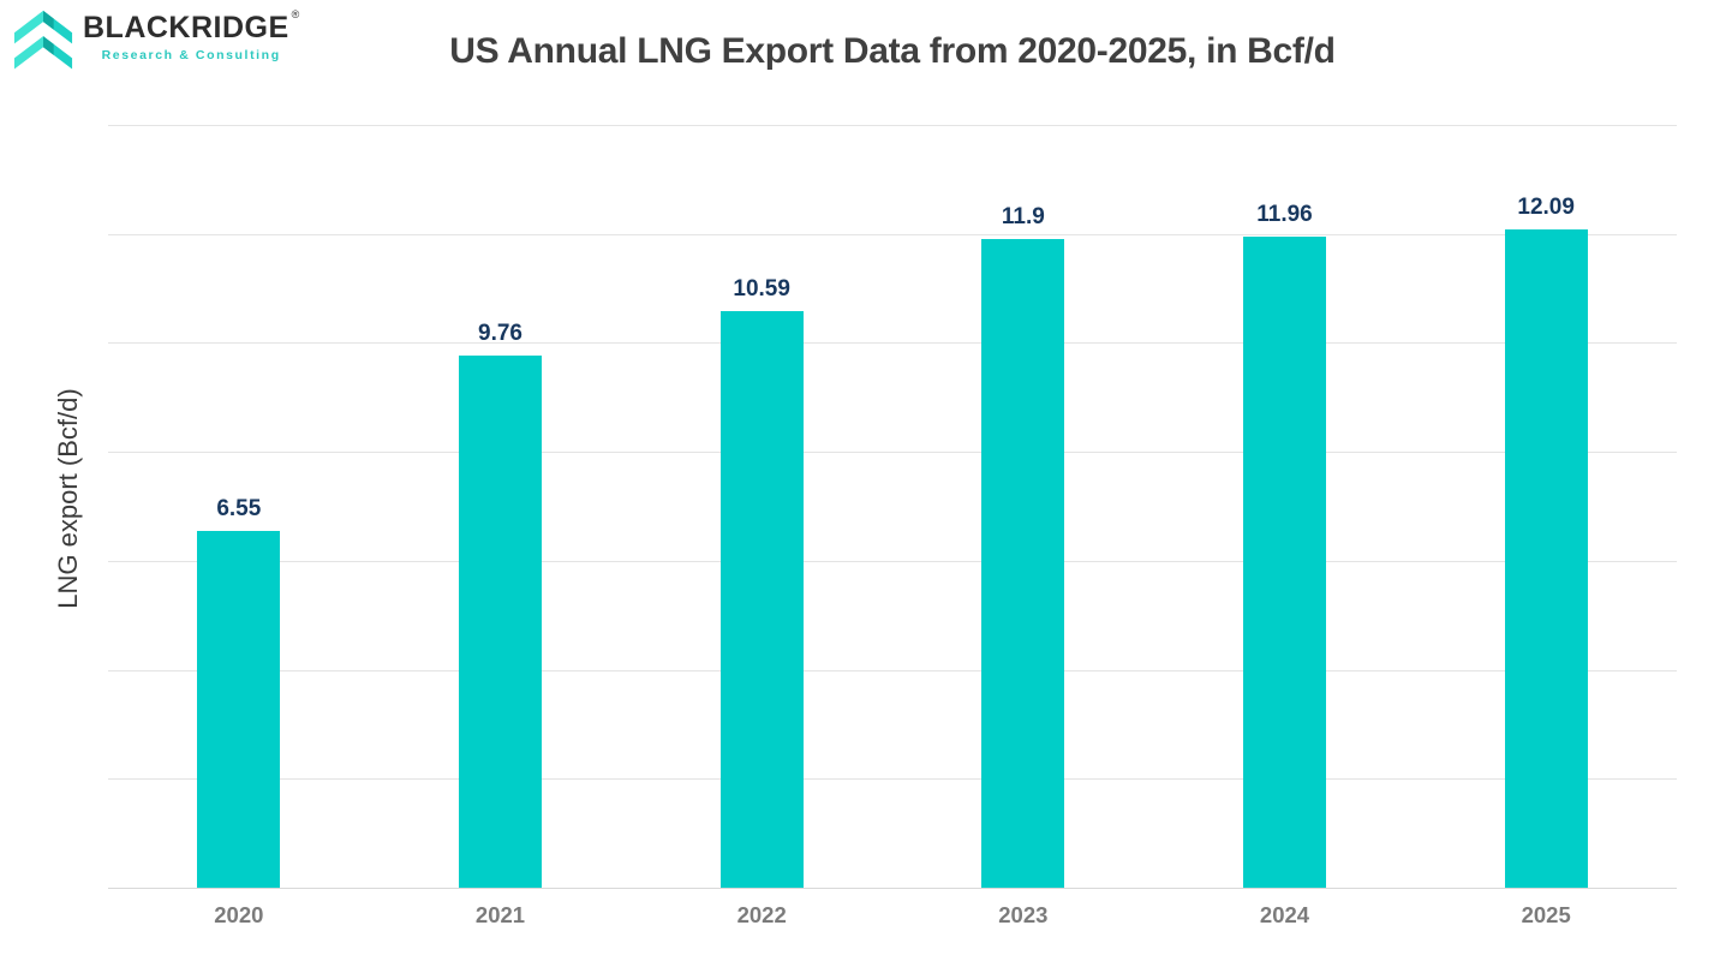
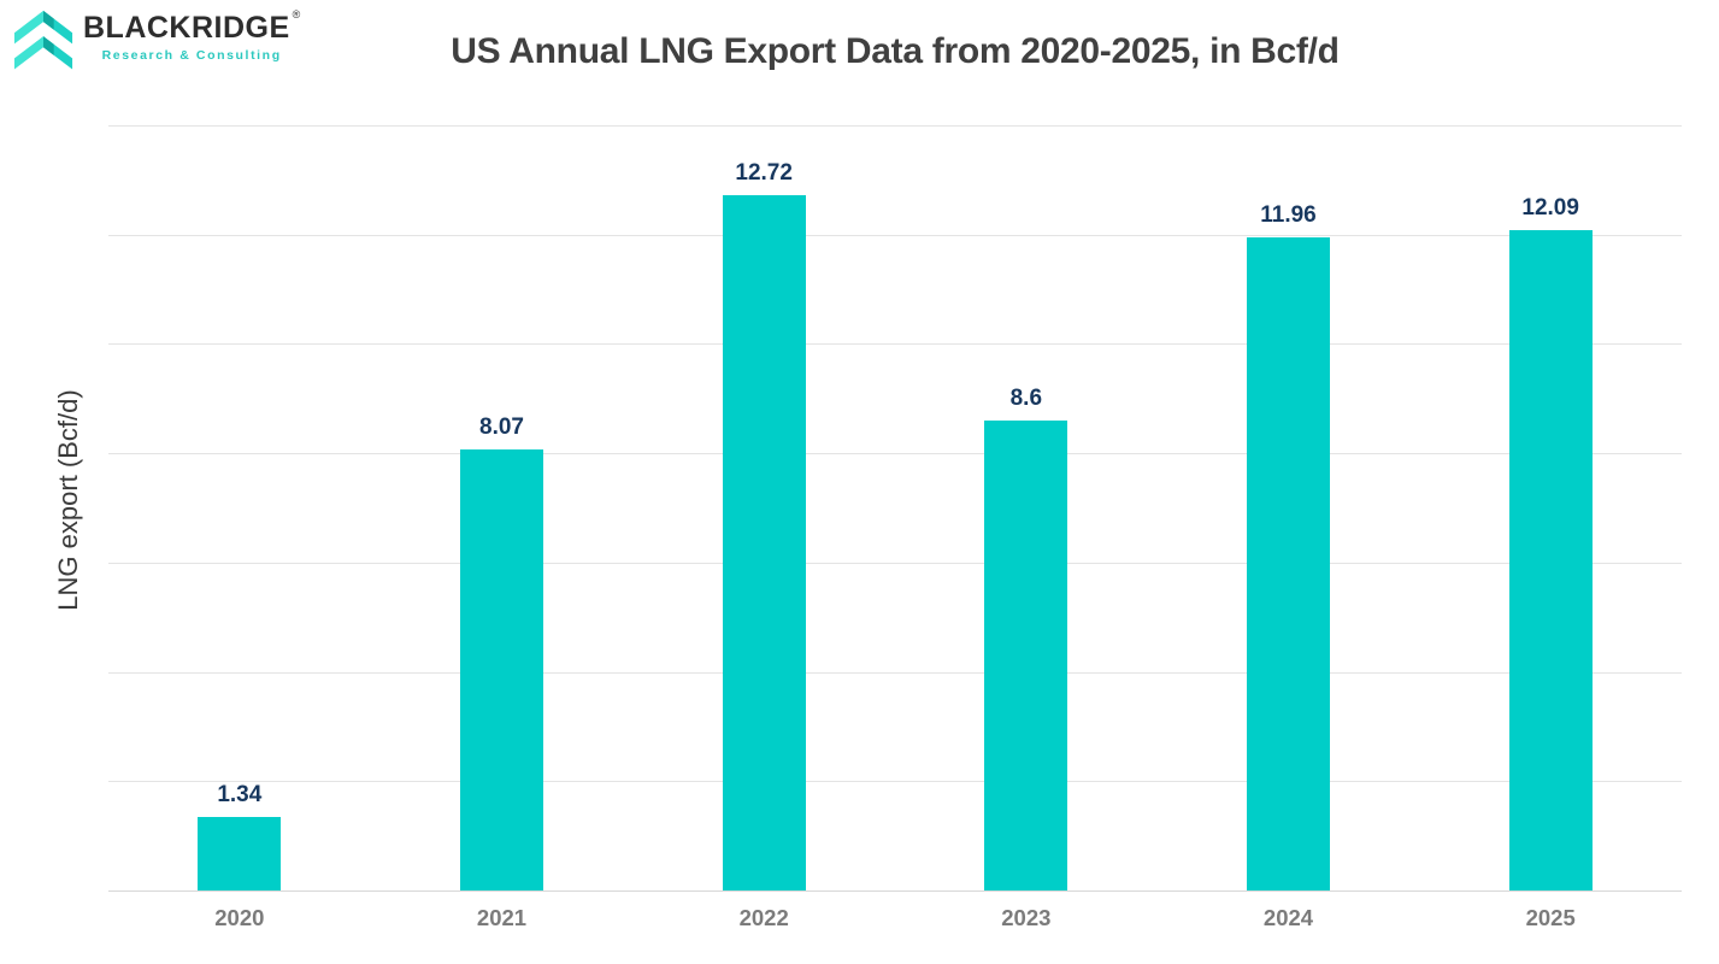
2020: 6.55 -> 1.34
2021: 9.76 -> 8.07
2022: 10.59 -> 12.72
2023: 11.9 -> 8.6
